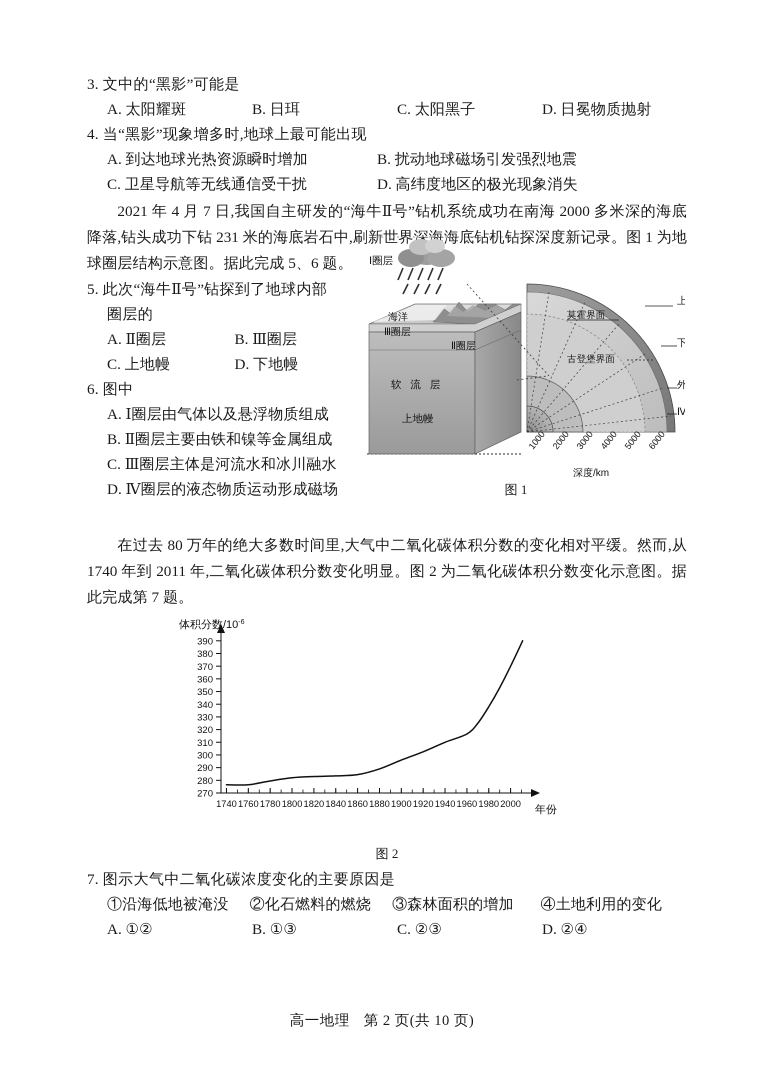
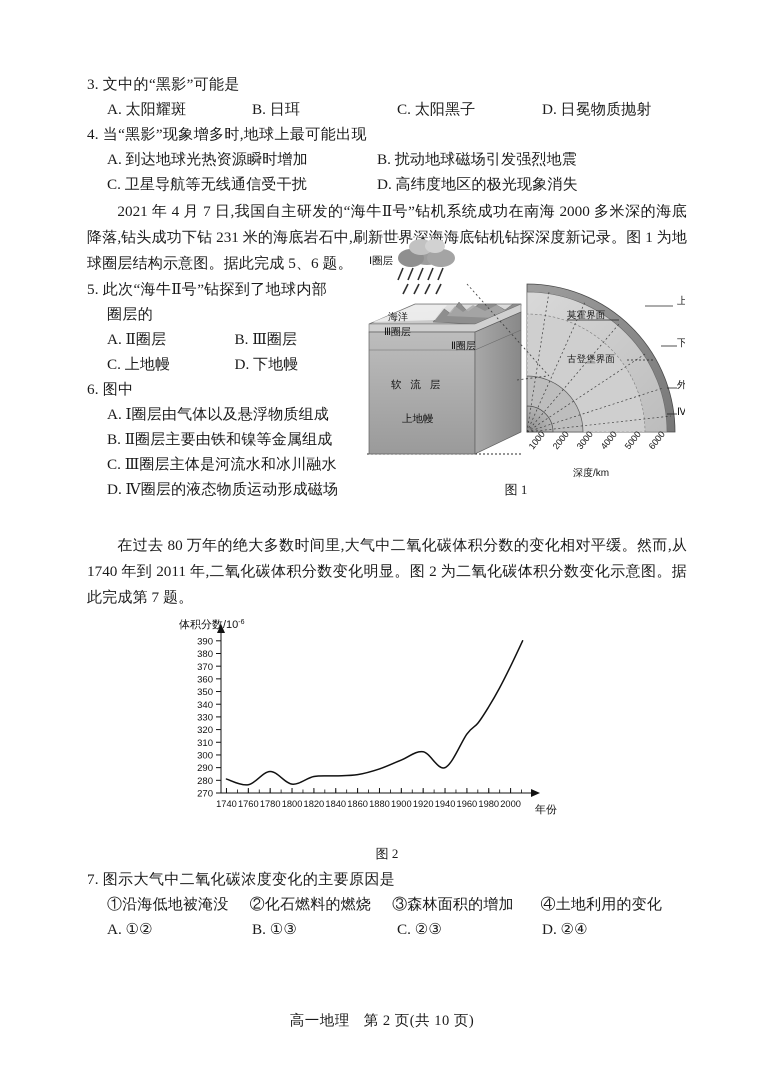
1740: 276 -> 281
1780: 280 -> 287
1800: 282 -> 277
1940: 310 -> 290
